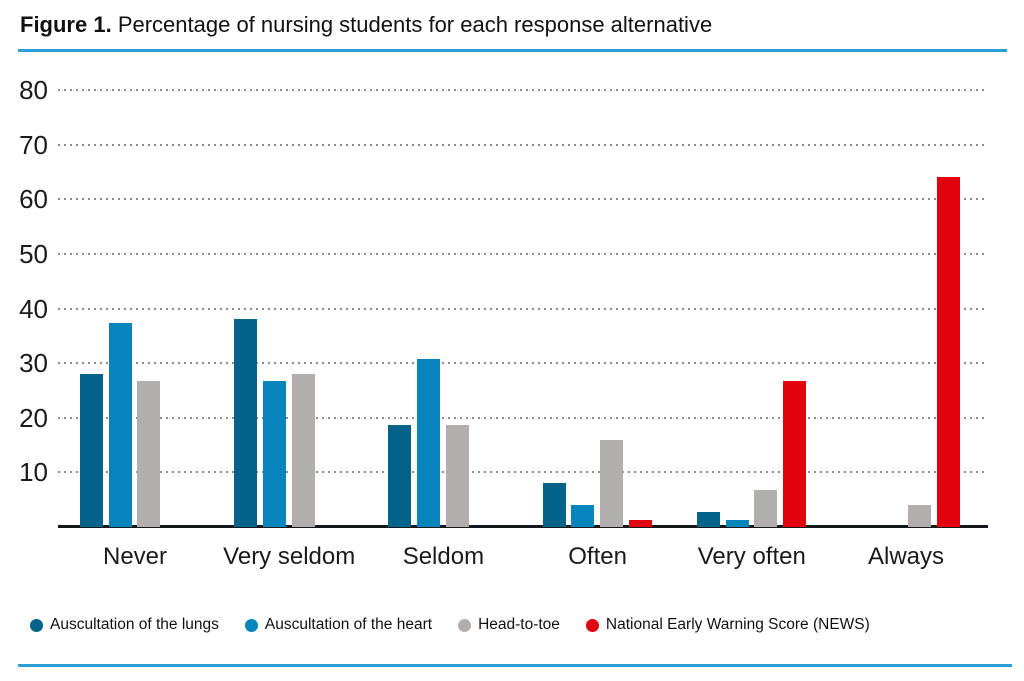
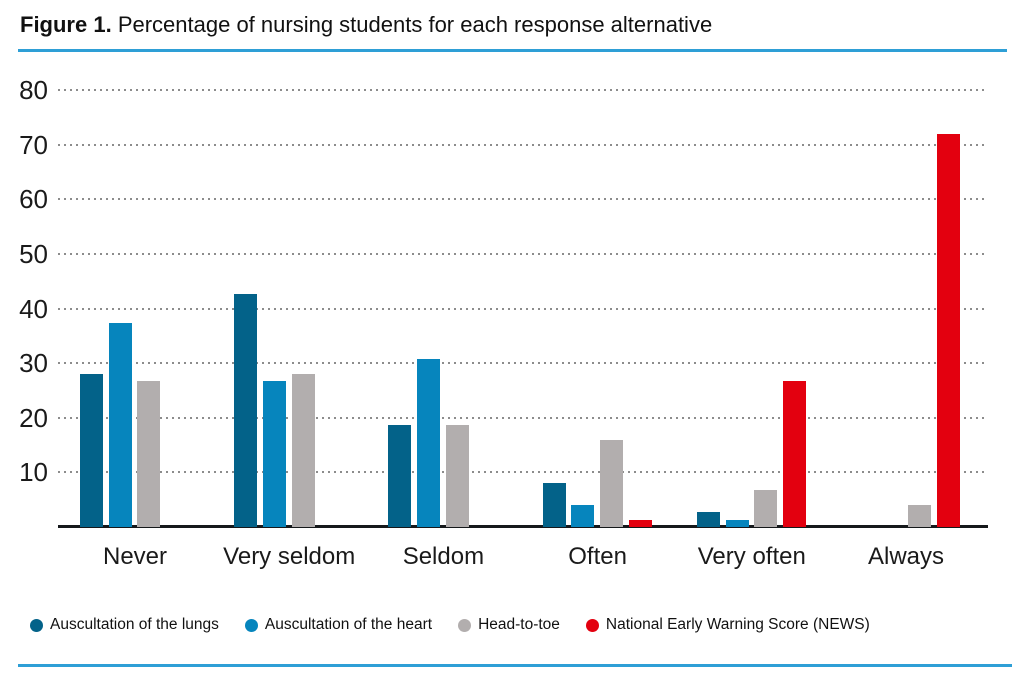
Auscultation of the lungs/Very seldom: 38 -> 43
National Early Warning Score (NEWS)/Always: 64 -> 72
